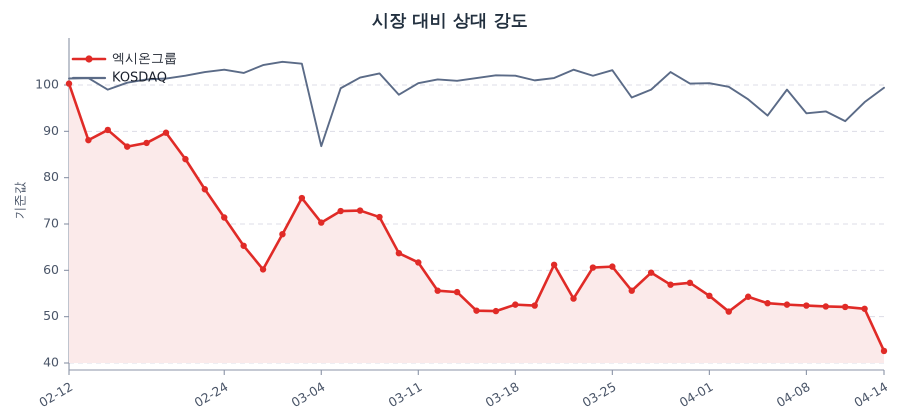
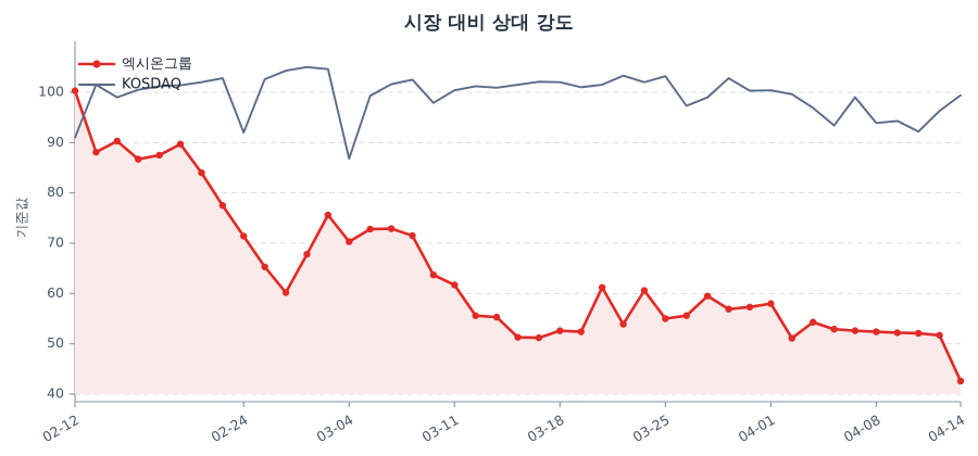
KOSDAQ/02-12: 101 -> 91
KOSDAQ/02-24: 103 -> 92
엑시온그룹/03-25: 61 -> 55
엑시온그룹/04-01: 54 -> 58
